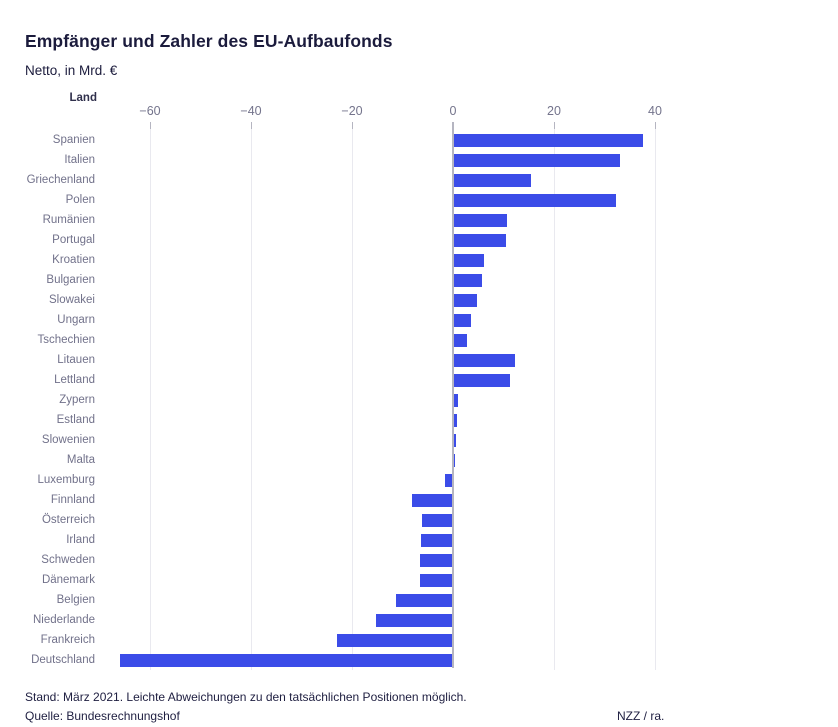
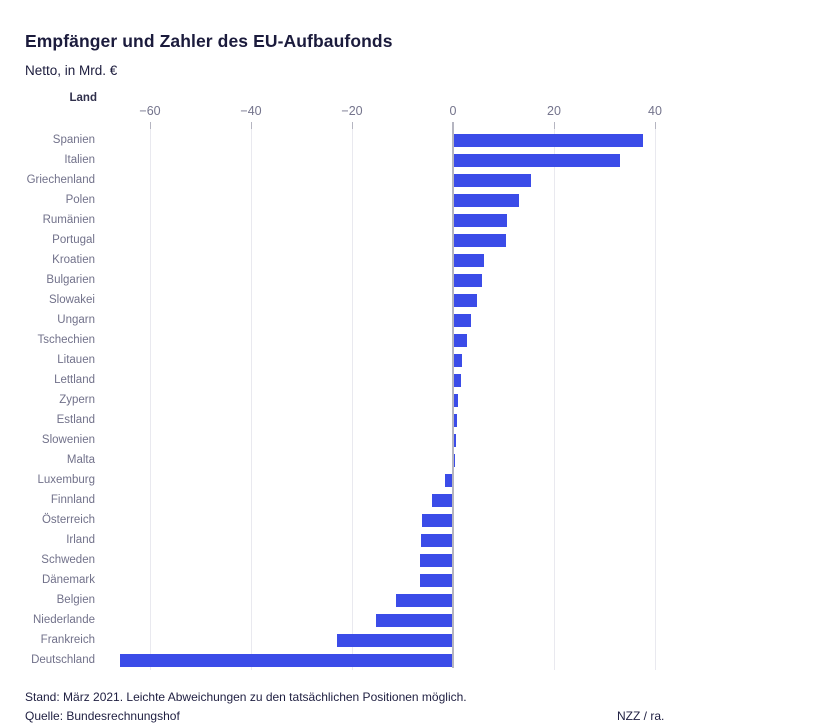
Polen: 32 -> 13
Litauen: 12 -> 2
Lettland: 11 -> 1
Finnland: -8 -> -4
